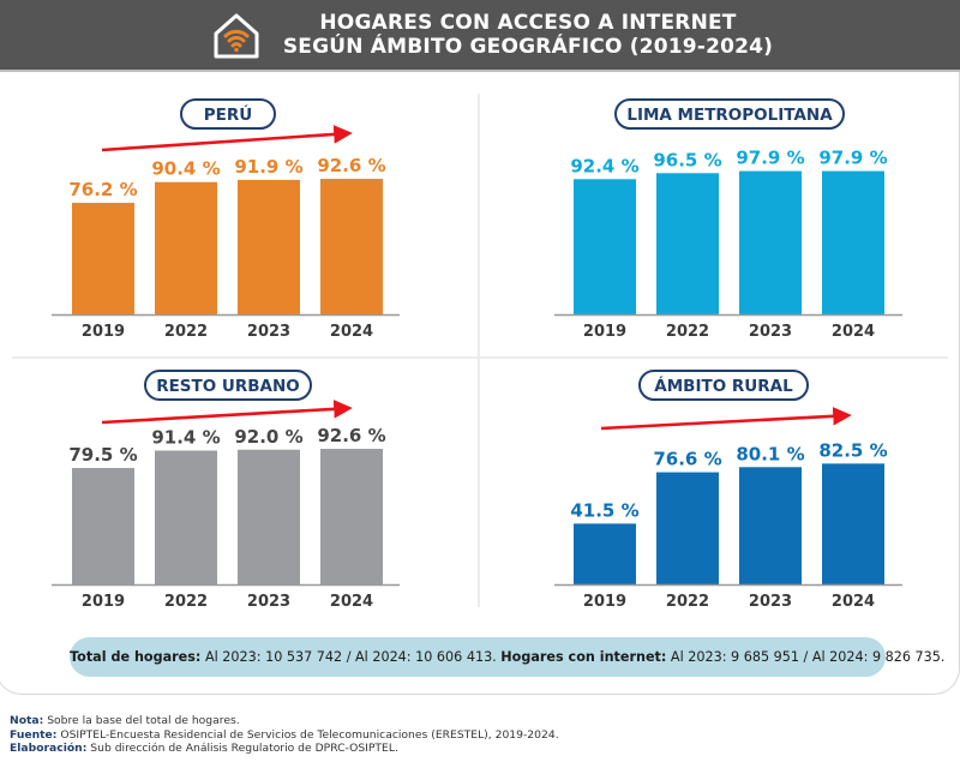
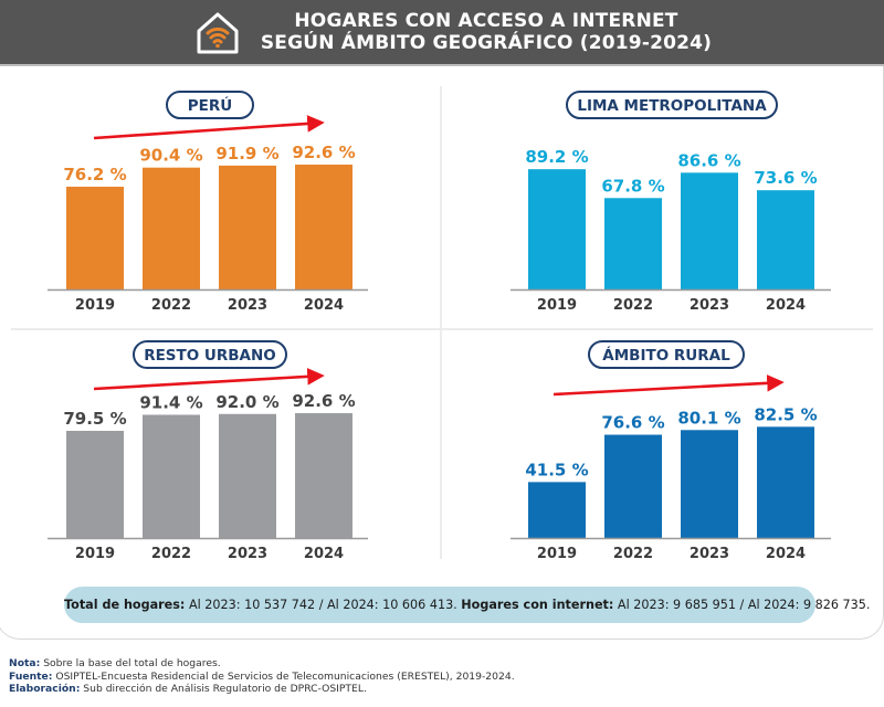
LIMA METROPOLITANA/2019: 92.4 -> 89.2
LIMA METROPOLITANA/2022: 96.5 -> 67.8
LIMA METROPOLITANA/2023: 97.9 -> 86.6
LIMA METROPOLITANA/2024: 97.9 -> 73.6
